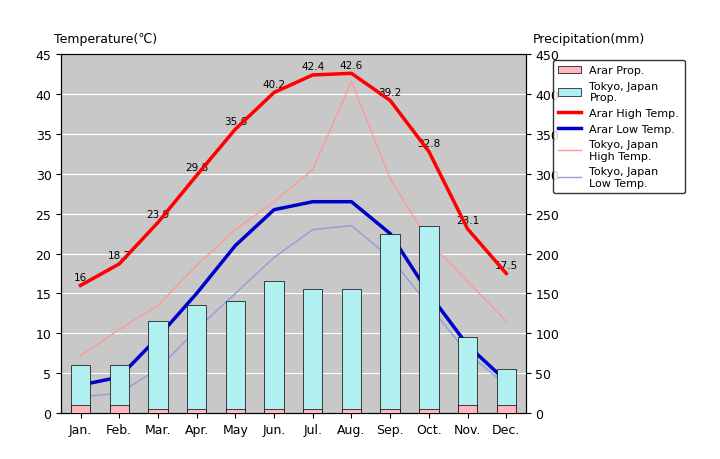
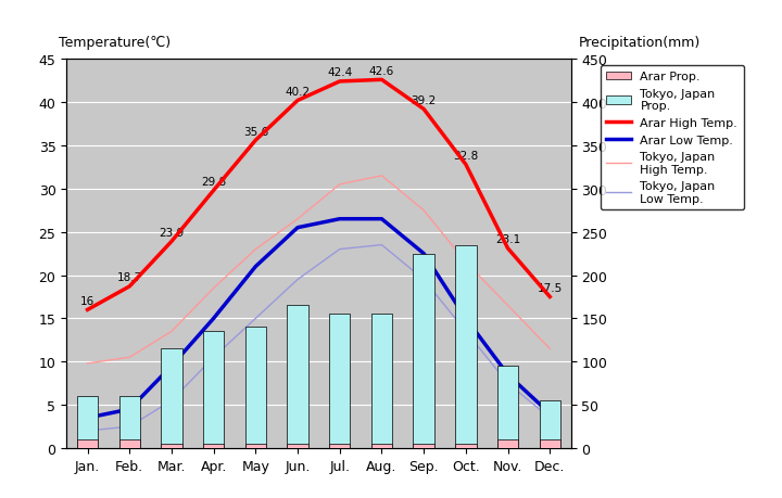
Tokyo, Japan High Temp./Jan.: 7.2 -> 9.8
Tokyo, Japan High Temp./Aug.: 41.6 -> 31.5
Tokyo, Japan High Temp./Sep.: 29.4 -> 27.5
